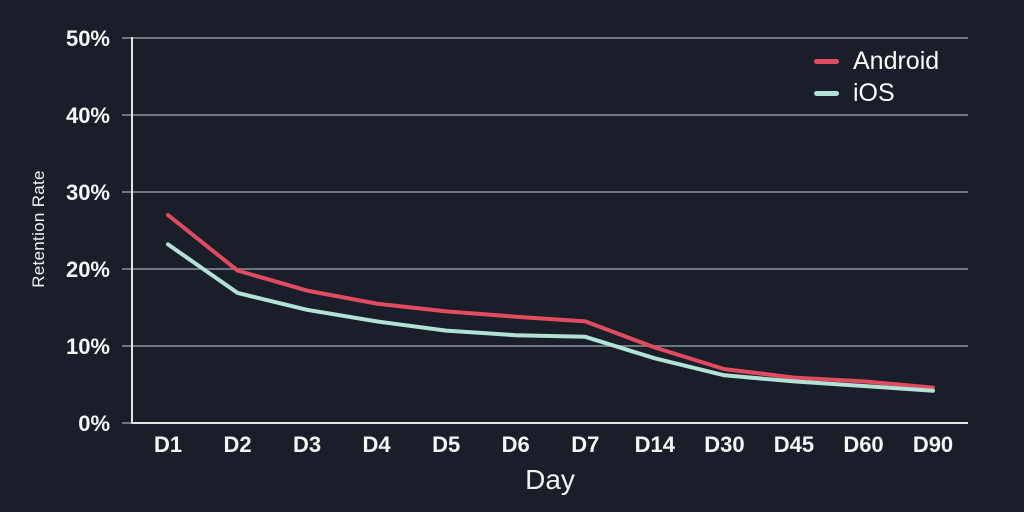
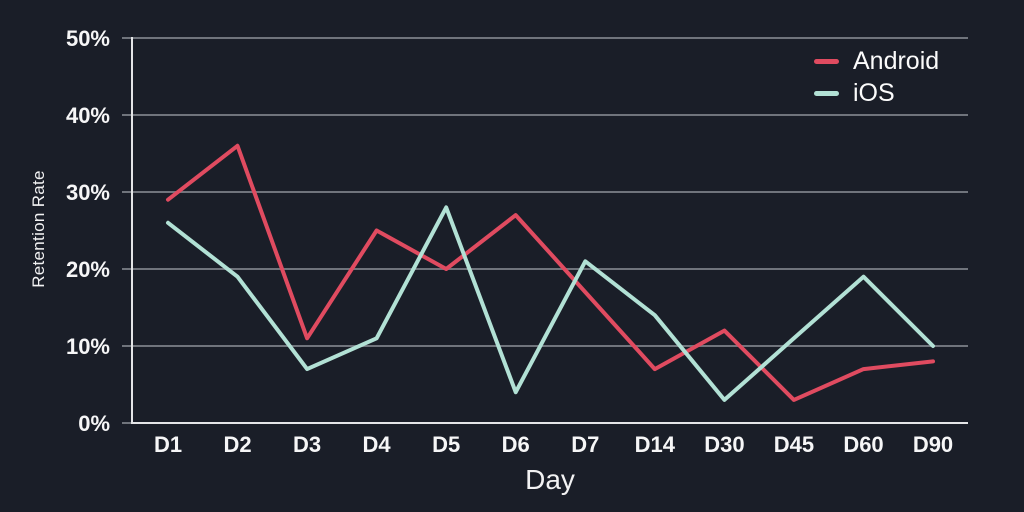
Android/D1: 27% -> 29%
iOS/D1: 23% -> 26%
Android/D2: 20% -> 36%
iOS/D2: 17% -> 19%
Android/D3: 17% -> 11%
iOS/D3: 15% -> 7%
Android/D4: 16% -> 25%
iOS/D4: 13% -> 11%
Android/D5: 14% -> 20%
iOS/D5: 12% -> 28%
Android/D6: 14% -> 27%
iOS/D6: 11% -> 4%
Android/D7: 13% -> 17%
iOS/D7: 11% -> 21%
Android/D14: 10% -> 7%
iOS/D14: 8% -> 14%
Android/D30: 7% -> 12%
iOS/D30: 6% -> 3%
Android/D45: 6% -> 3%
iOS/D45: 5% -> 11%
Android/D60: 5% -> 7%
iOS/D60: 5% -> 19%
Android/D90: 5% -> 8%
iOS/D90: 4% -> 10%
